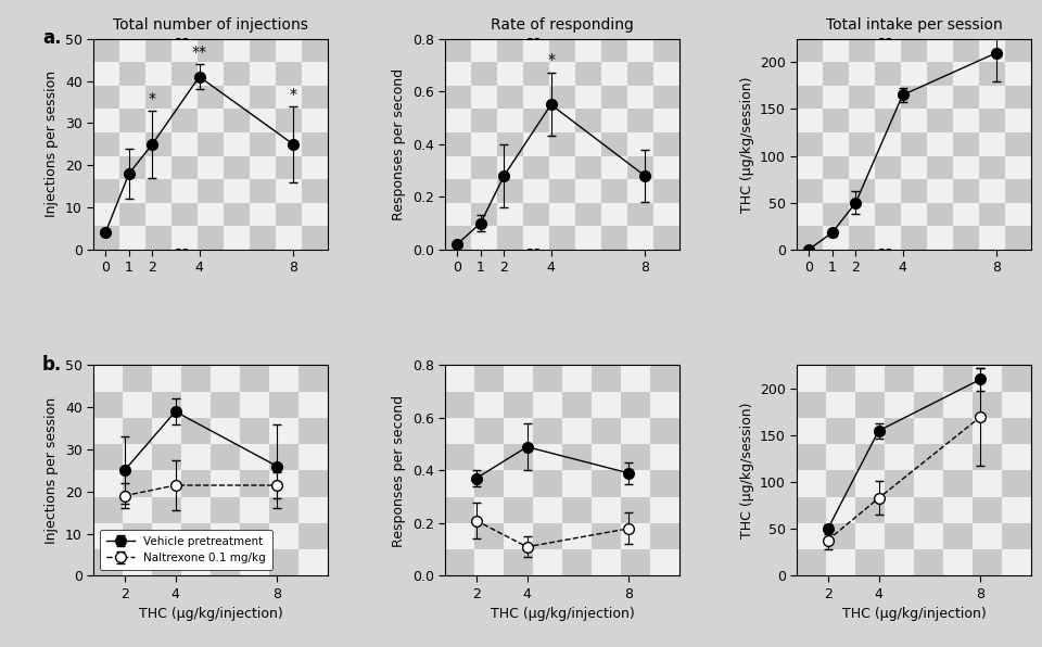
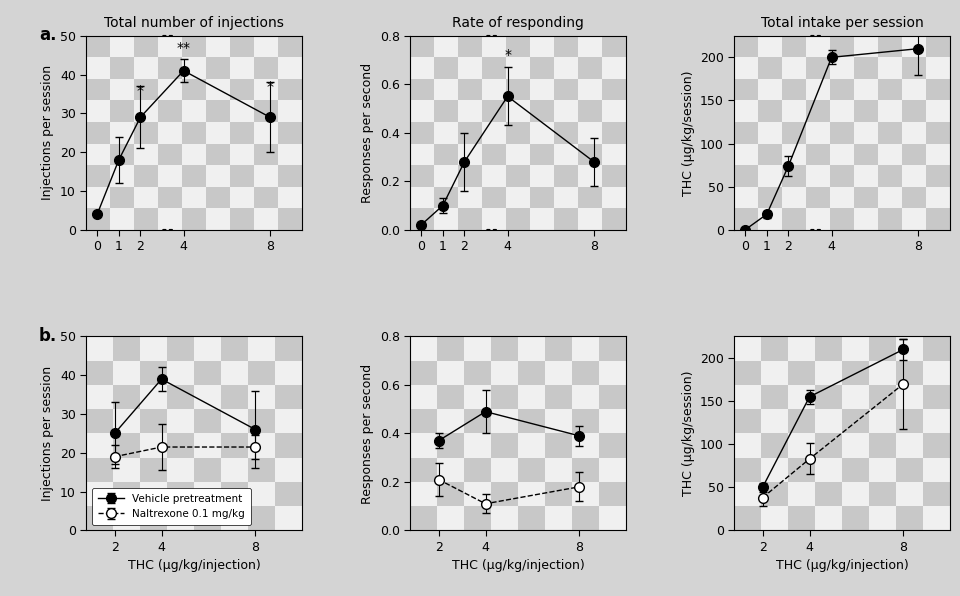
Total number of injections/2: 25 -> 29
Total number of injections/8: 25 -> 29
Total intake per session/2: 50 -> 74
Total intake per session/4: 165 -> 200
